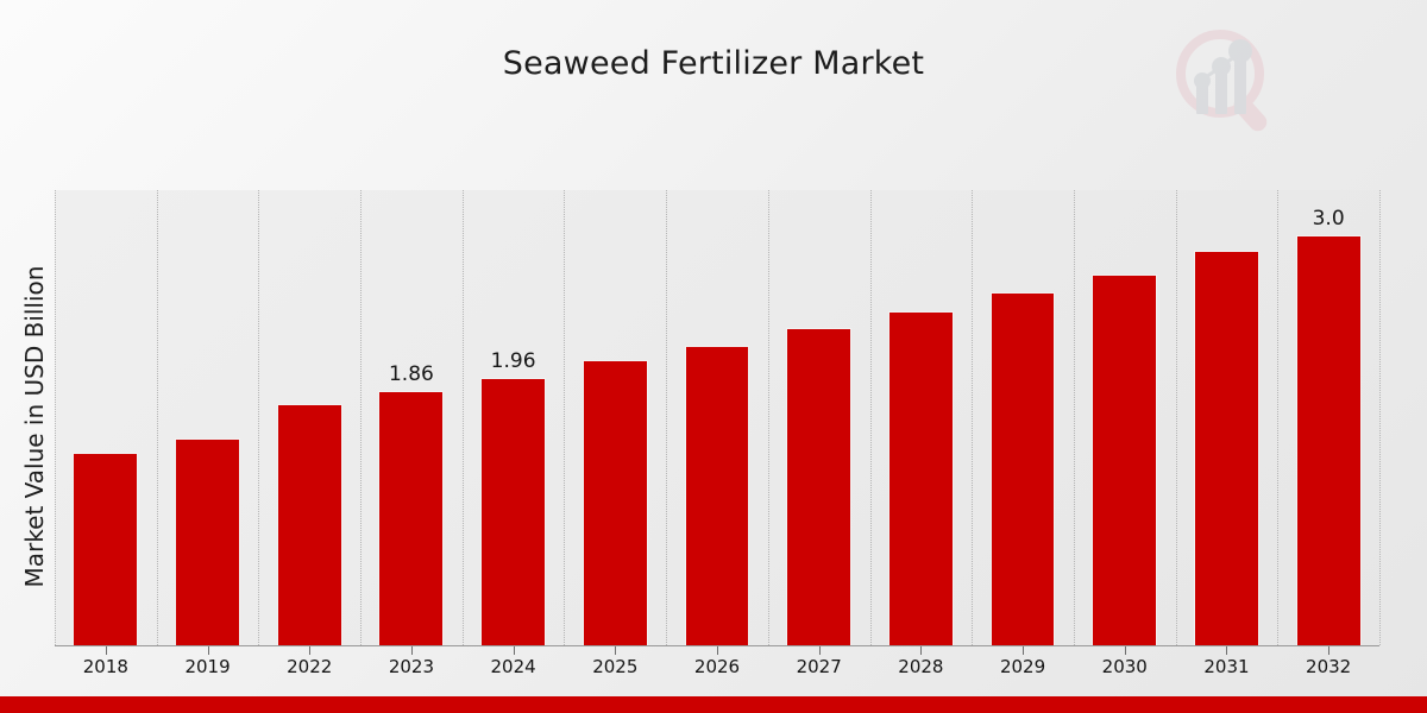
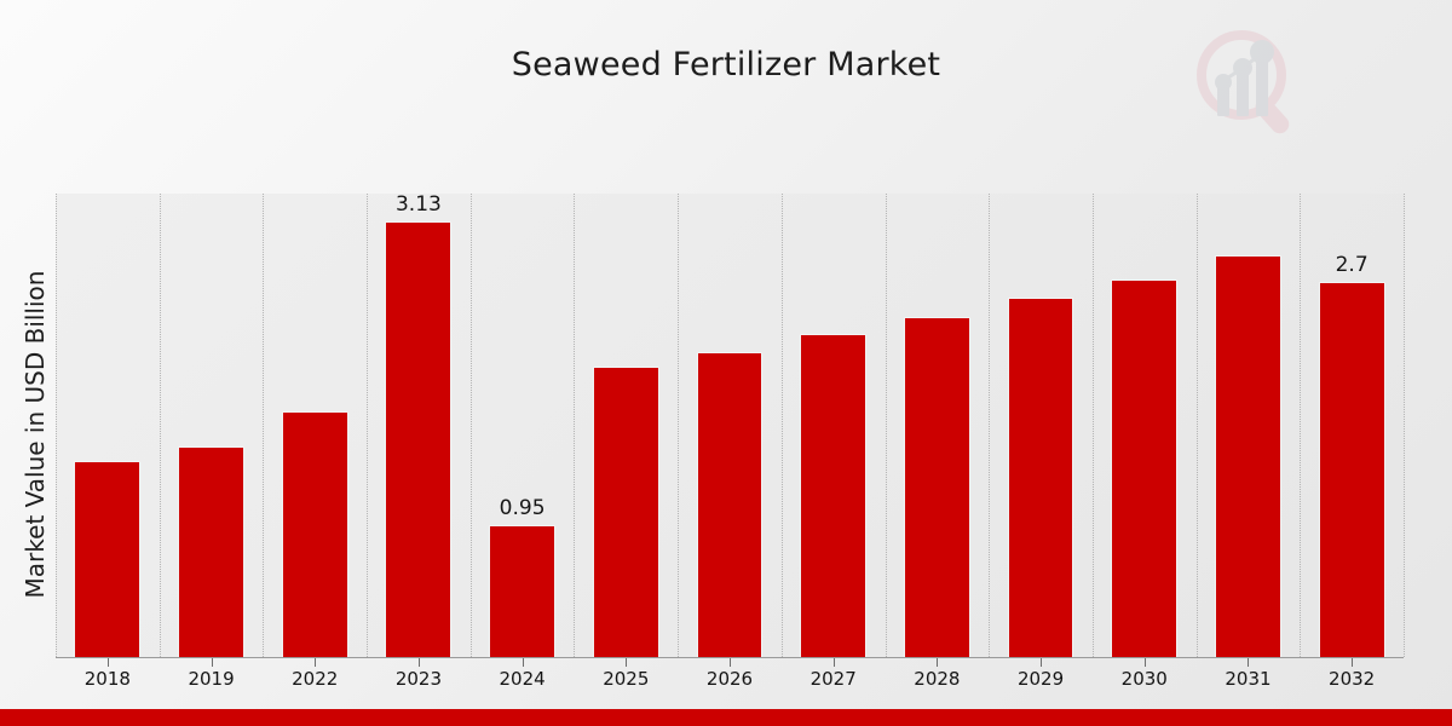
2023: 1.86 -> 3.13
2024: 1.96 -> 0.95
2032: 3.0 -> 2.7
